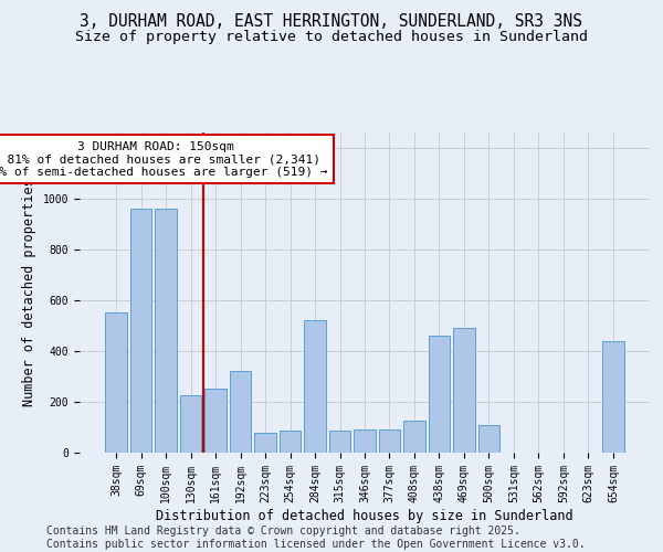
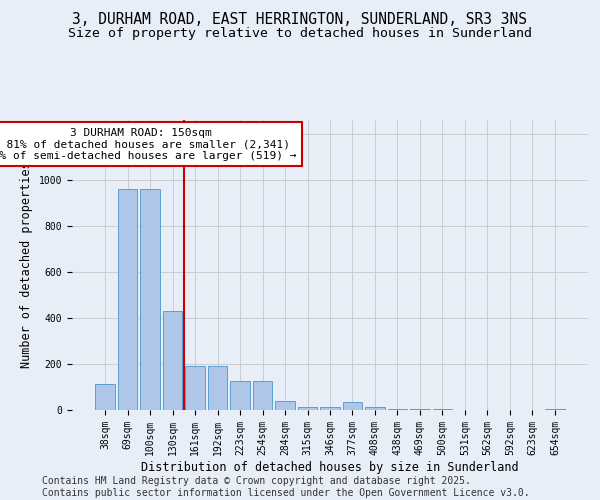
38sqm: 550 -> 115
130sqm: 225 -> 430
161sqm: 250 -> 190
192sqm: 320 -> 190
223sqm: 80 -> 125
254sqm: 85 -> 125
284sqm: 520 -> 40
315sqm: 85 -> 15
346sqm: 90 -> 15
377sqm: 90 -> 35
408sqm: 125 -> 15
438sqm: 460 -> 5
469sqm: 490 -> 5
500sqm: 110 -> 5
654sqm: 440 -> 5
